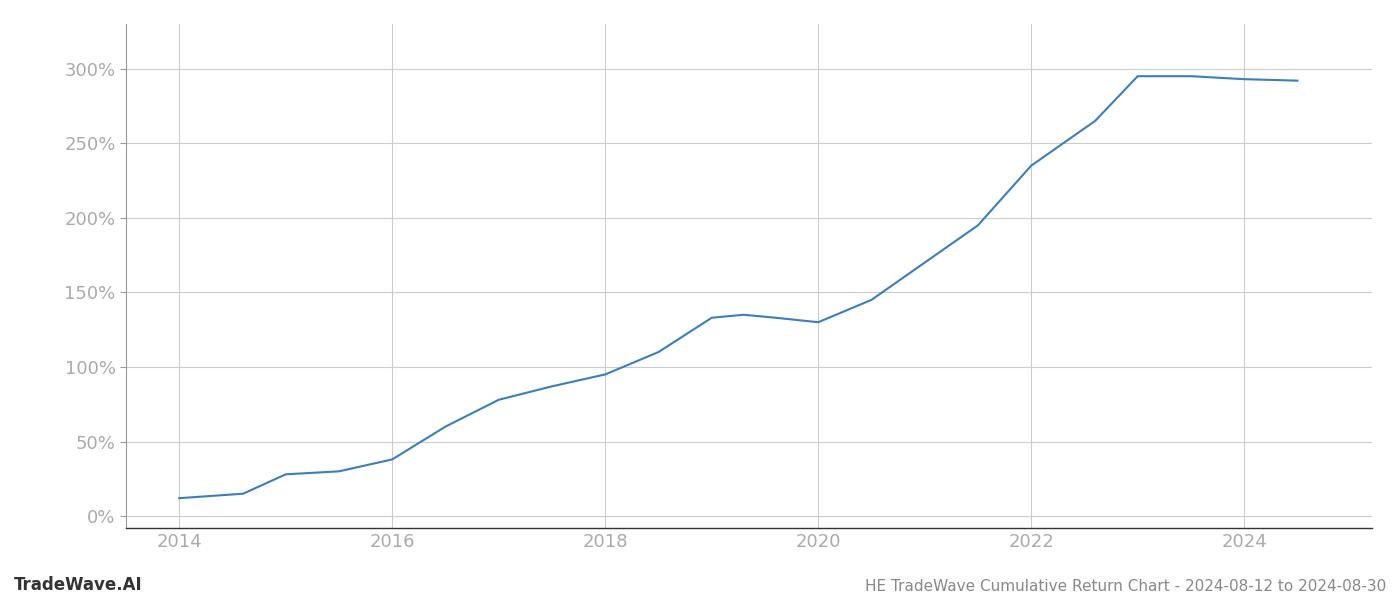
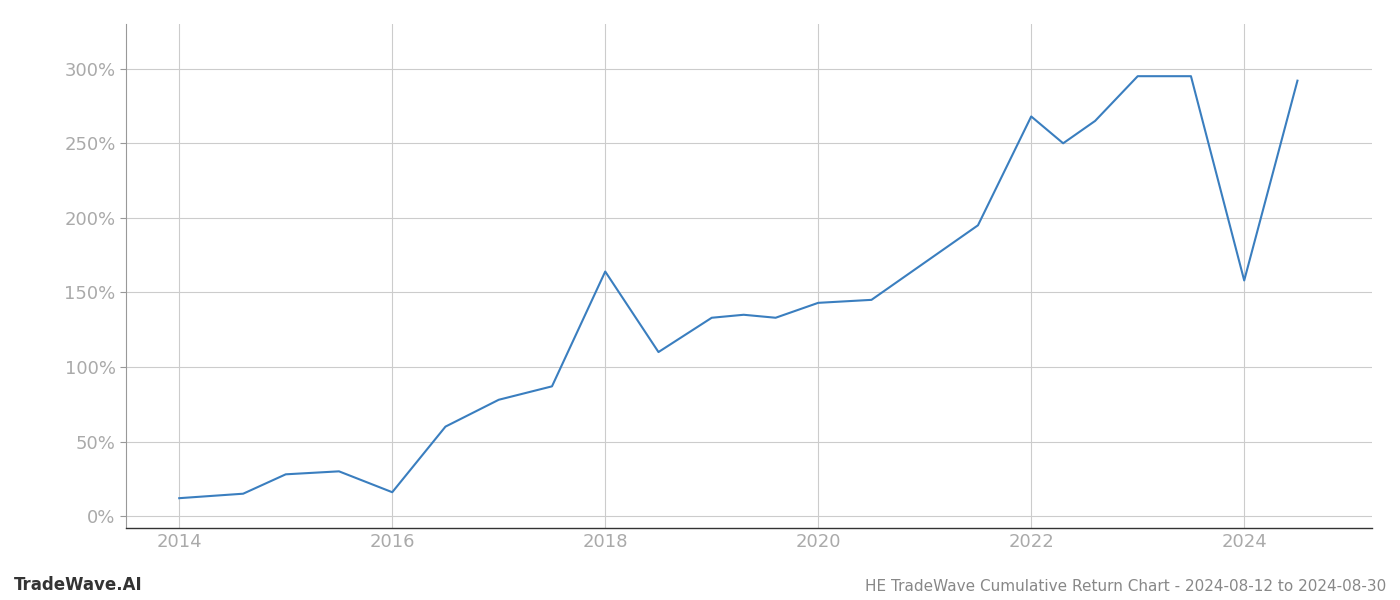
2016: 38% -> 16%
2018: 95% -> 164%
2020: 130% -> 143%
2022: 235% -> 268%
2024: 293% -> 158%
